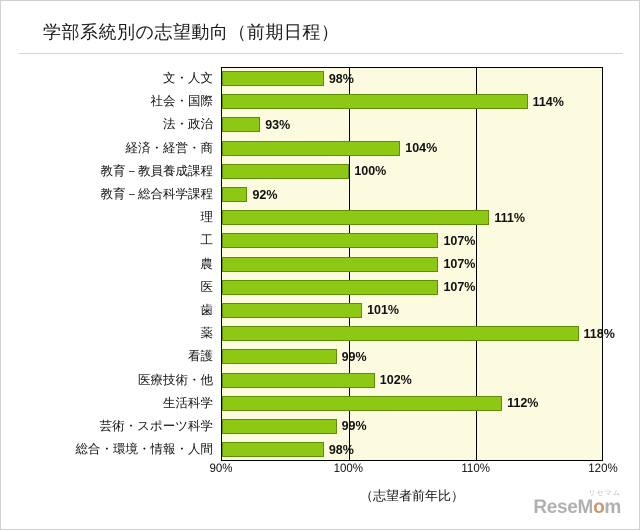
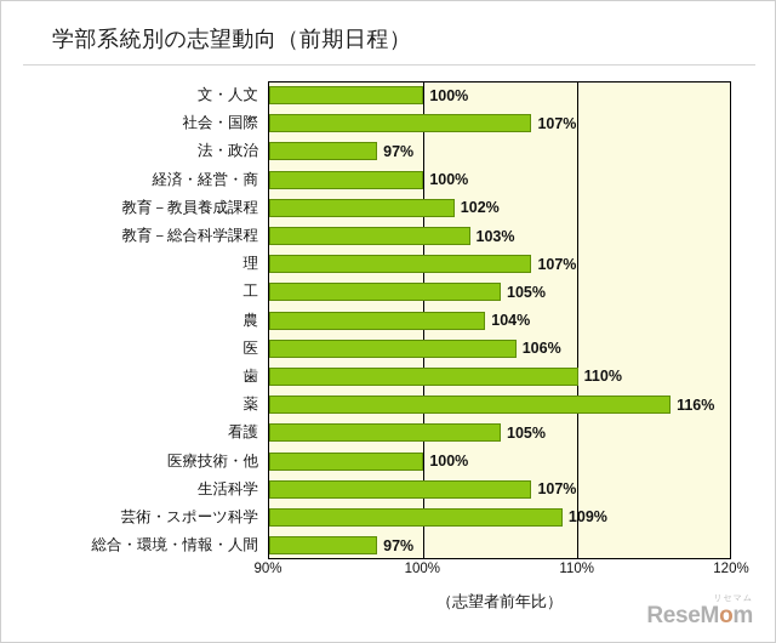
文・人文: 98% -> 100%
社会・国際: 114% -> 107%
法・政治: 93% -> 97%
経済・経営・商: 104% -> 100%
教育－教員養成課程: 100% -> 102%
教育－総合科学課程: 92% -> 103%
理: 111% -> 107%
工: 107% -> 105%
農: 107% -> 104%
医: 107% -> 106%
歯: 101% -> 110%
薬: 118% -> 116%
看護: 99% -> 105%
医療技術・他: 102% -> 100%
生活科学: 112% -> 107%
芸術・スポーツ科学: 99% -> 109%
総合・環境・情報・人間: 98% -> 97%
